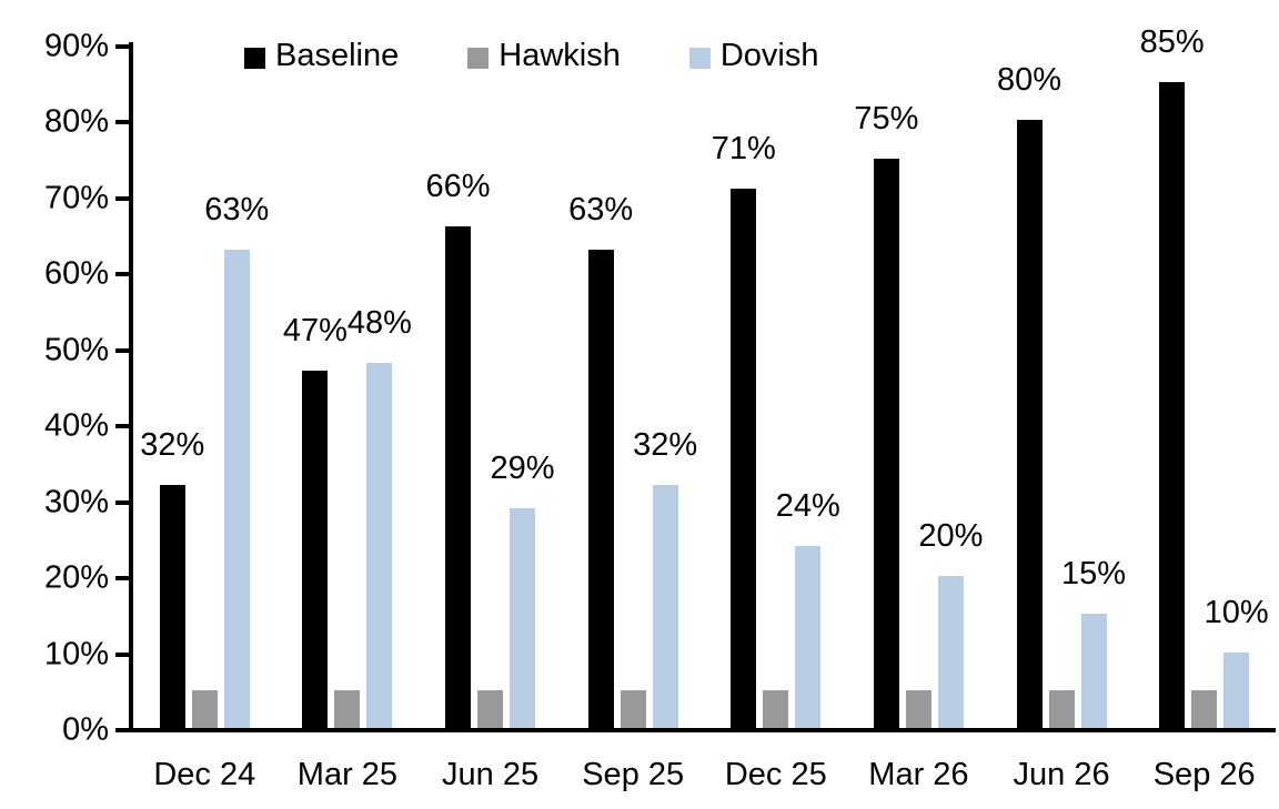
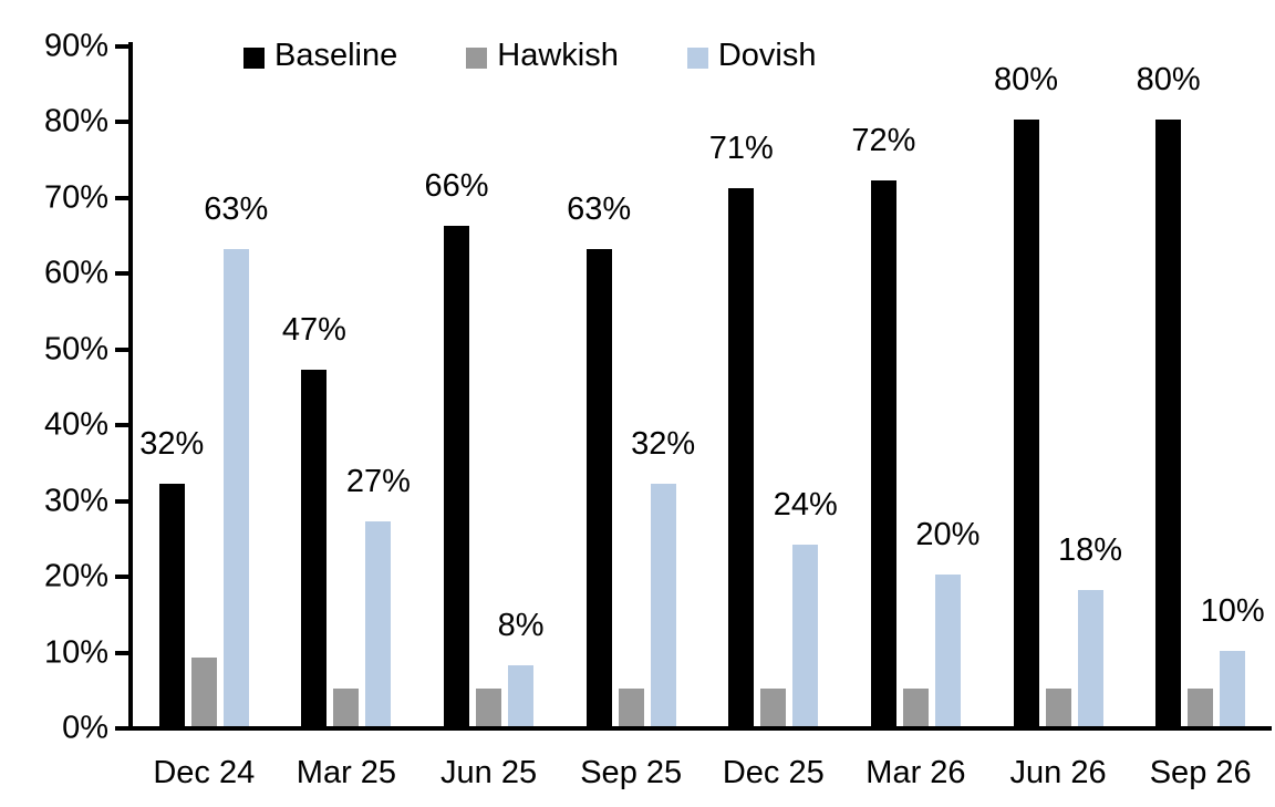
Hawkish/Dec 24: 5% -> 9%
Dovish/Mar 25: 48% -> 27%
Dovish/Jun 25: 29% -> 8%
Baseline/Mar 26: 75% -> 72%
Dovish/Jun 26: 15% -> 18%
Baseline/Sep 26: 85% -> 80%
